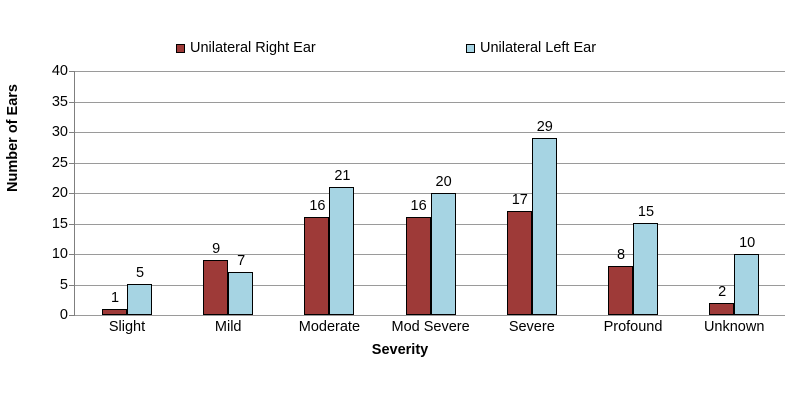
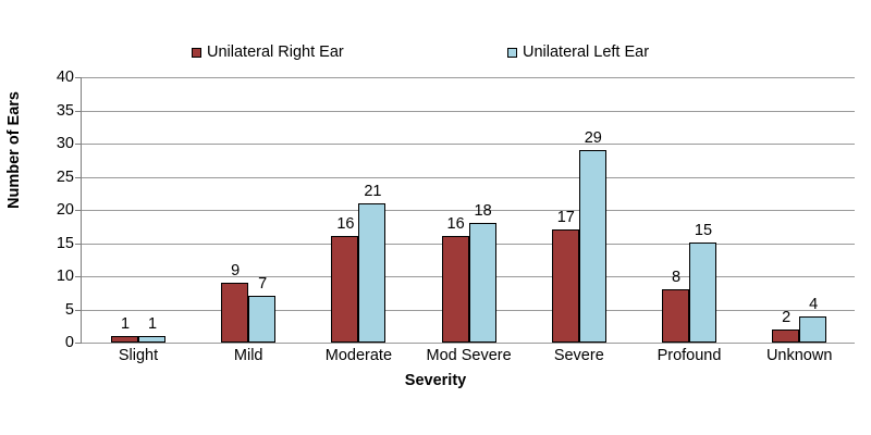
Unilateral Left Ear/Slight: 5 -> 1
Unilateral Left Ear/Mod Severe: 20 -> 18
Unilateral Left Ear/Unknown: 10 -> 4
